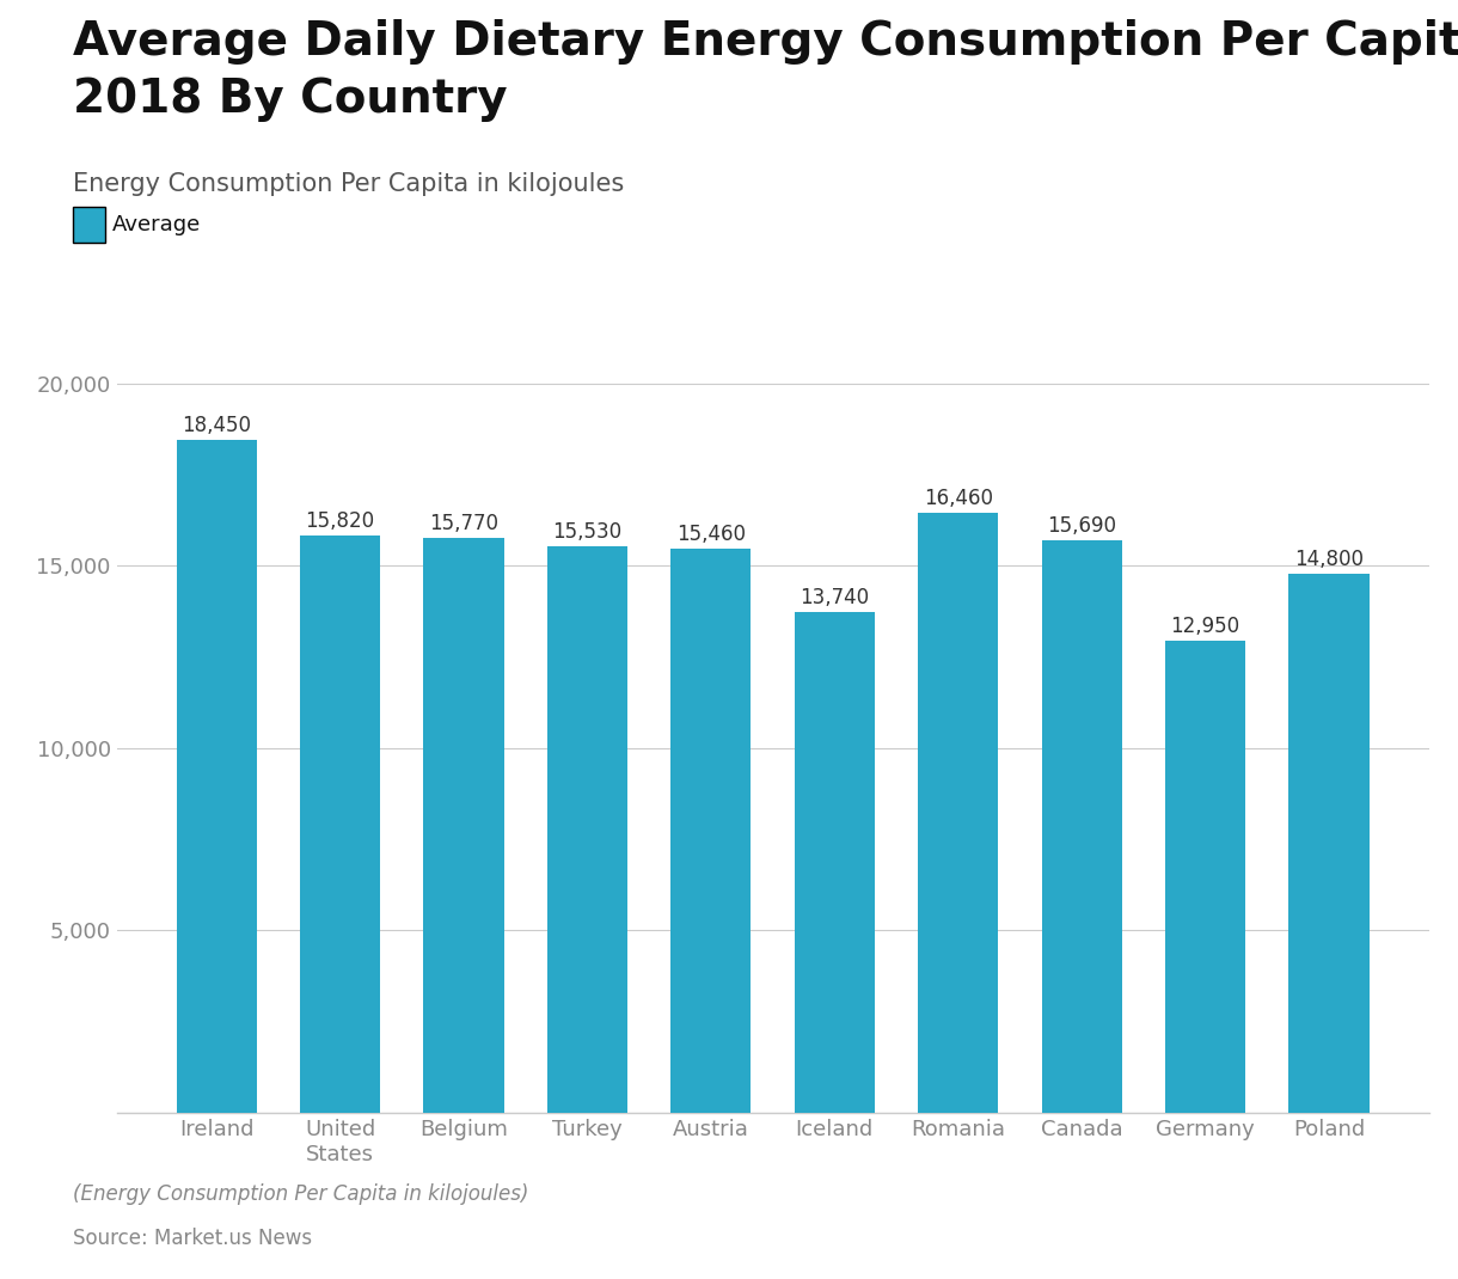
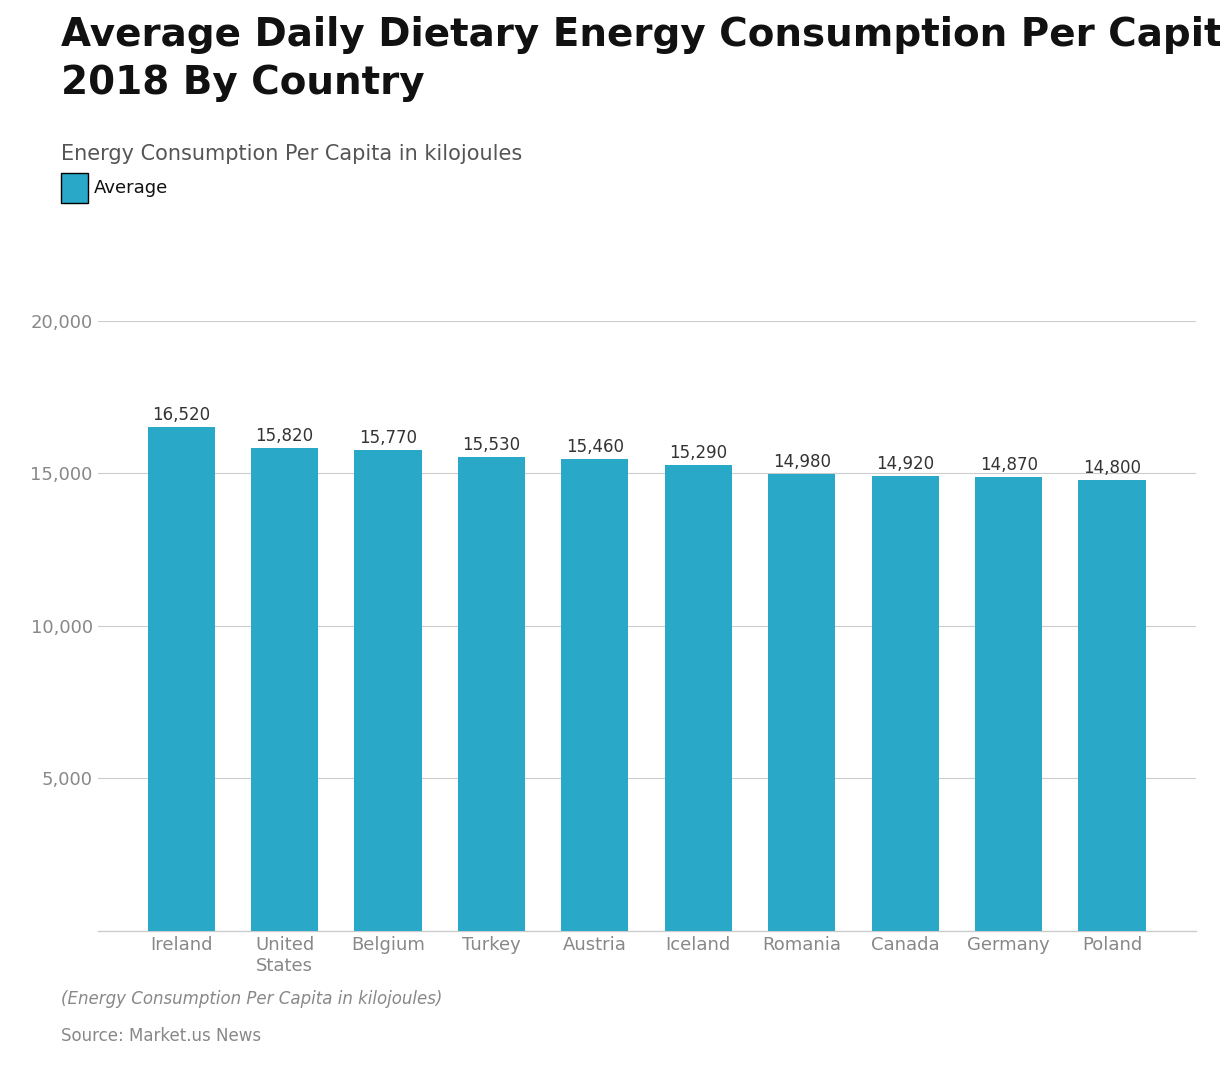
Ireland: 18,450 -> 16,520
Iceland: 13,740 -> 15,290
Romania: 16,460 -> 14,980
Canada: 15,690 -> 14,920
Germany: 12,950 -> 14,870
